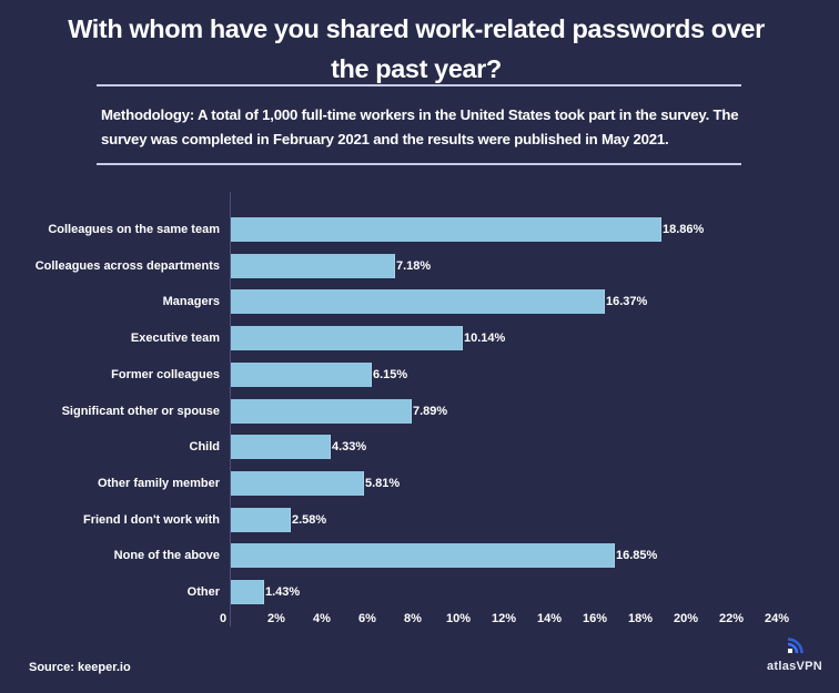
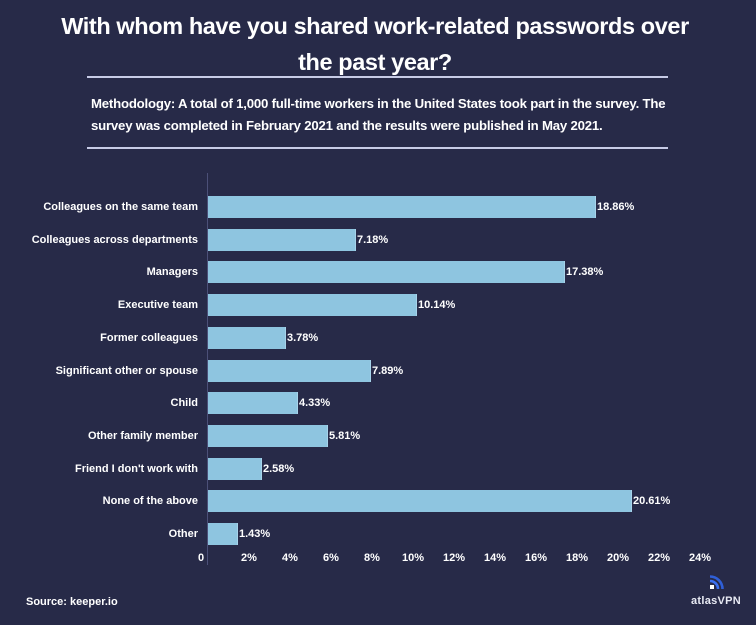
Managers: 16.37% -> 17.38%
Former colleagues: 6.15% -> 3.78%
None of the above: 16.85% -> 20.61%
